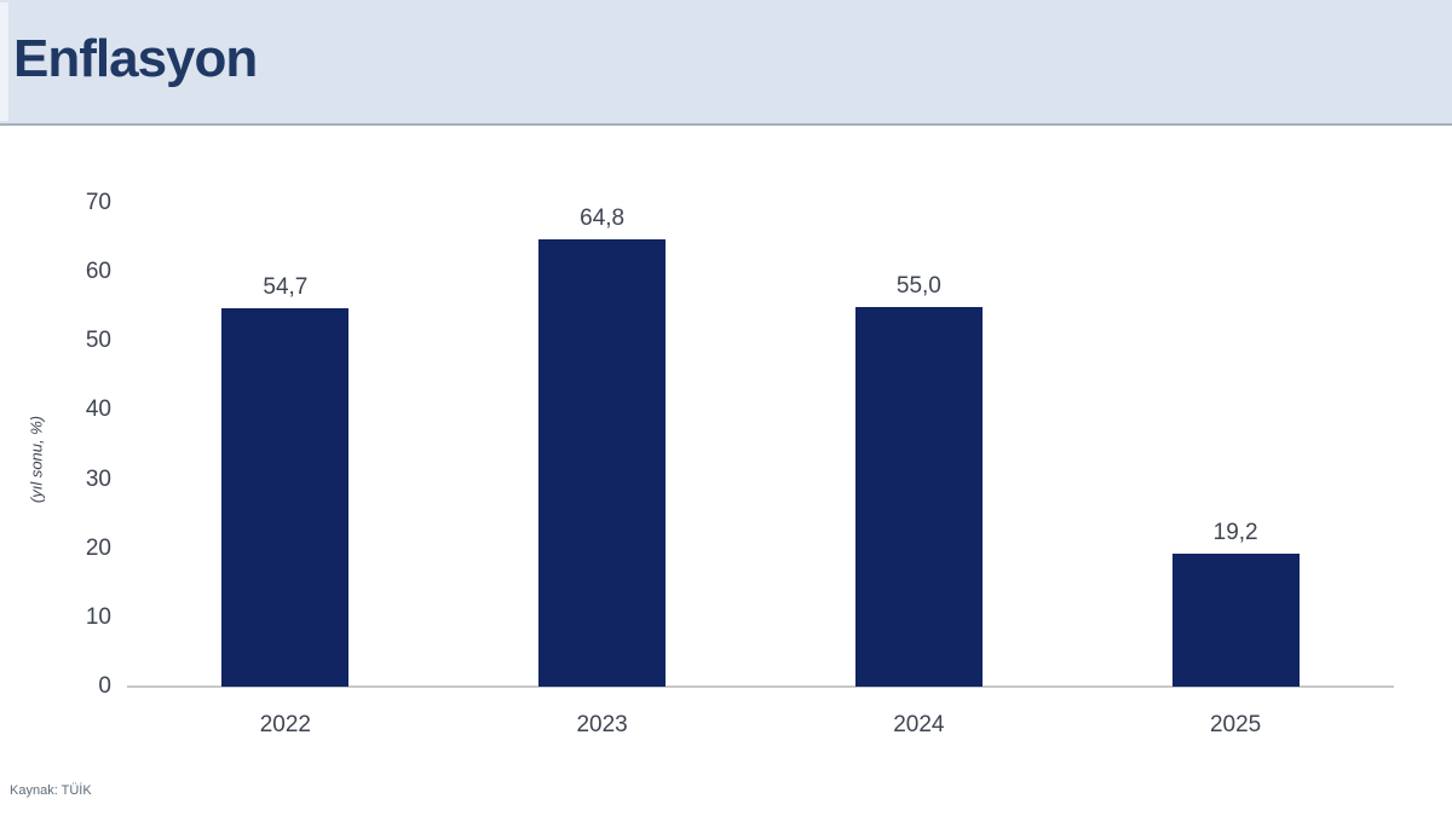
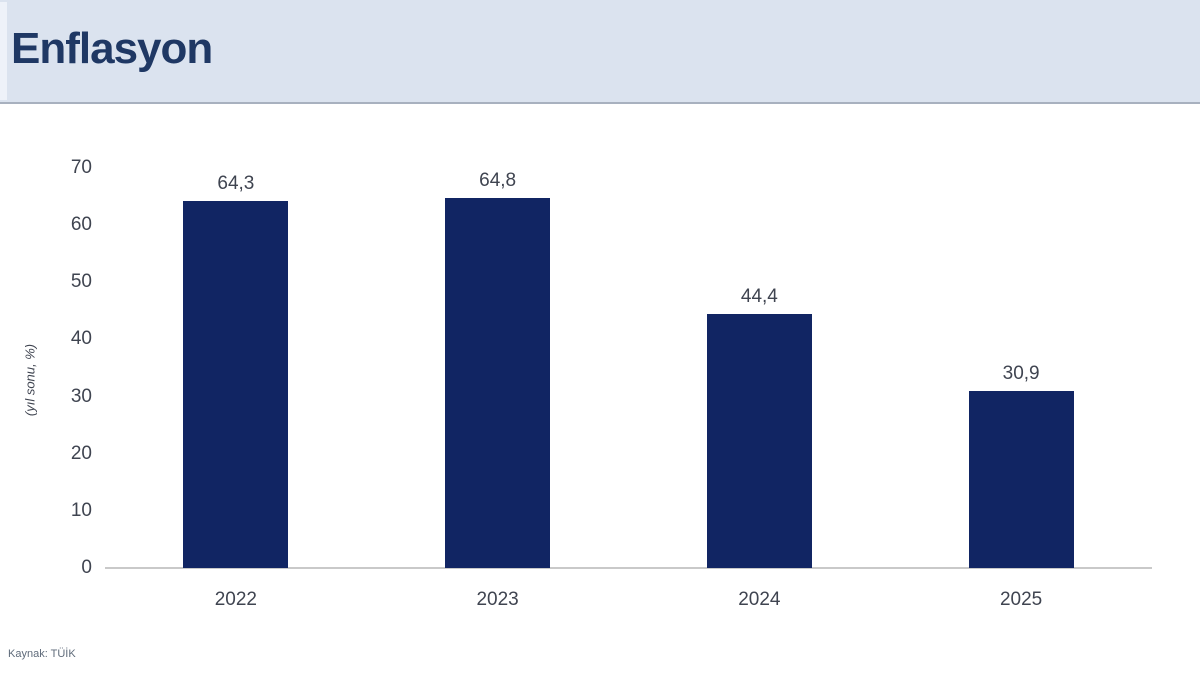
2022: 54,7 -> 64,3
2024: 55,0 -> 44,4
2025: 19,2 -> 30,9
